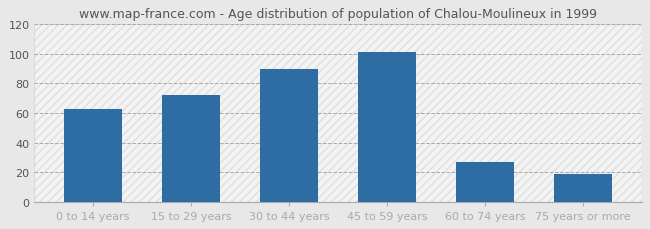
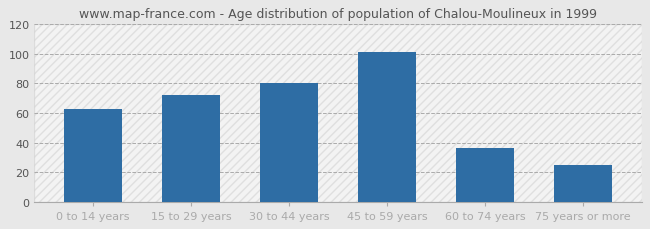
30 to 44 years: 90 -> 80
60 to 74 years: 27 -> 36
75 years or more: 19 -> 25
